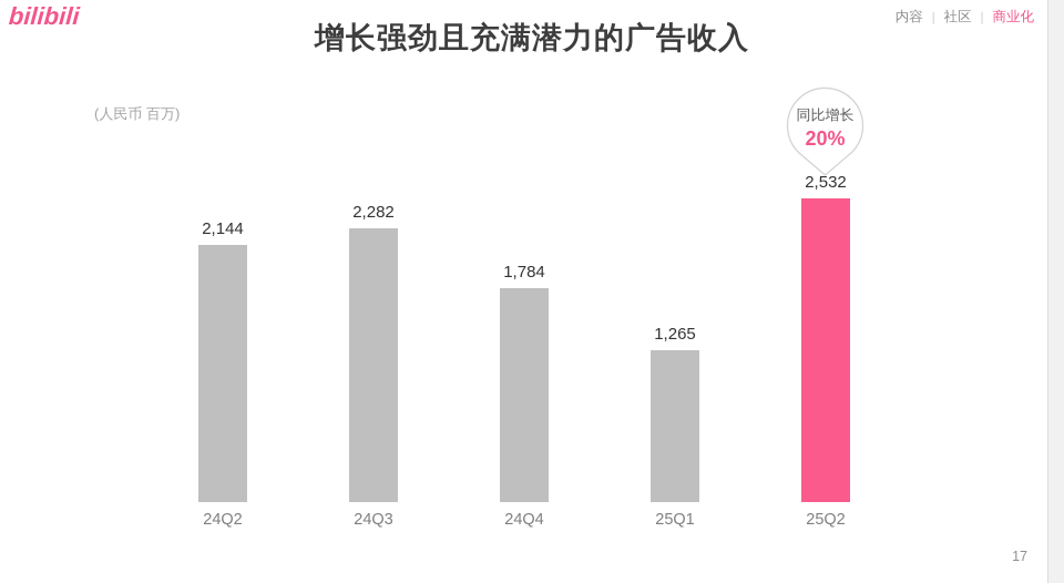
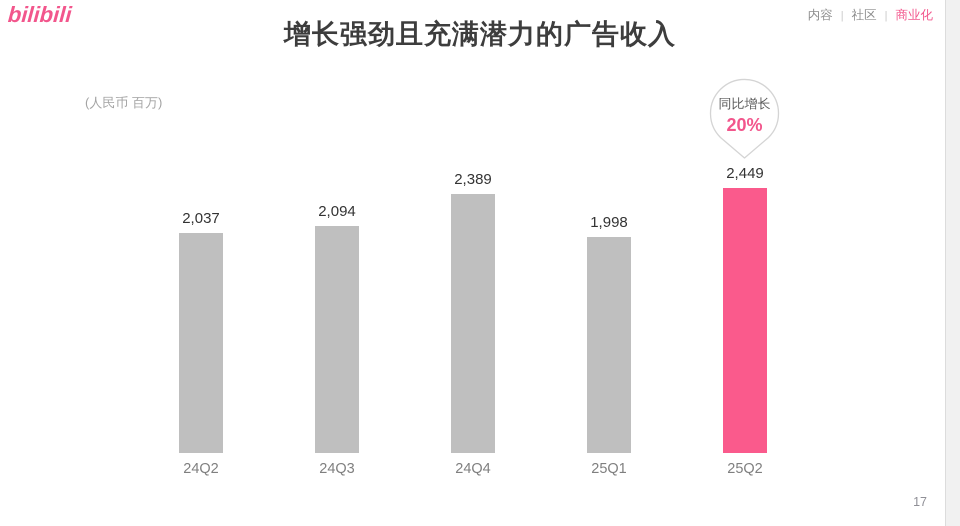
24Q2: 2,144 -> 2,037
24Q3: 2,282 -> 2,094
24Q4: 1,784 -> 2,389
25Q1: 1,265 -> 1,998
25Q2: 2,532 -> 2,449
